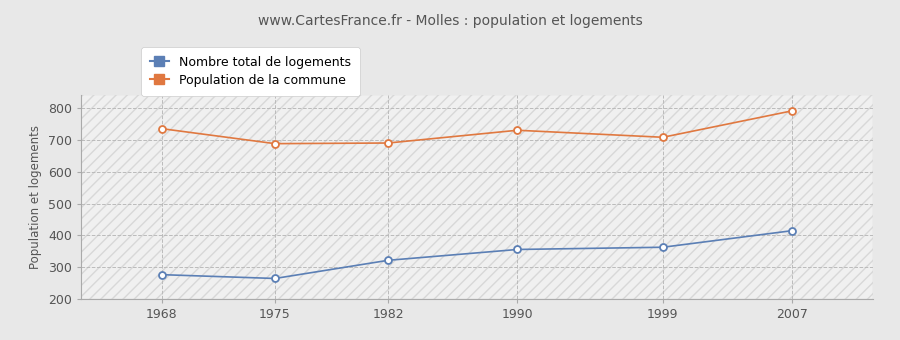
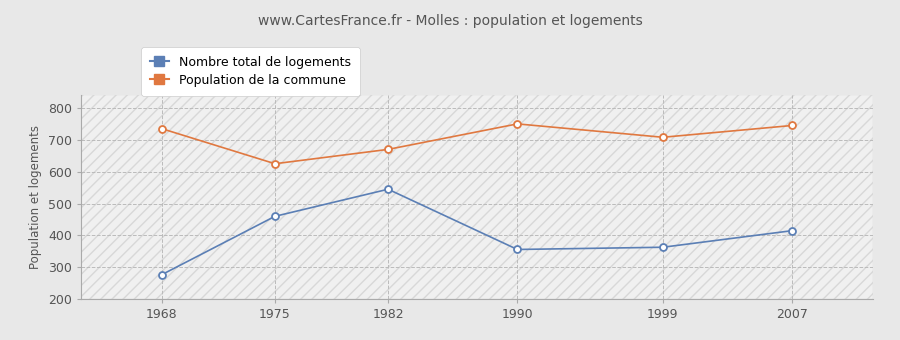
Nombre total de logements/1975: 265 -> 460
Population de la commune/1975: 688 -> 625
Nombre total de logements/1982: 322 -> 545
Population de la commune/1982: 690 -> 670
Population de la commune/1990: 730 -> 750
Population de la commune/2007: 791 -> 745
